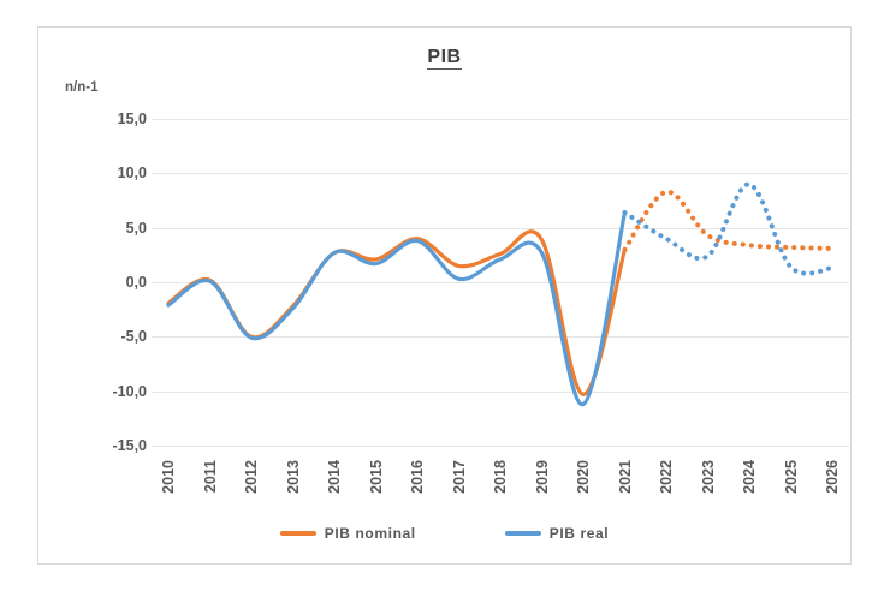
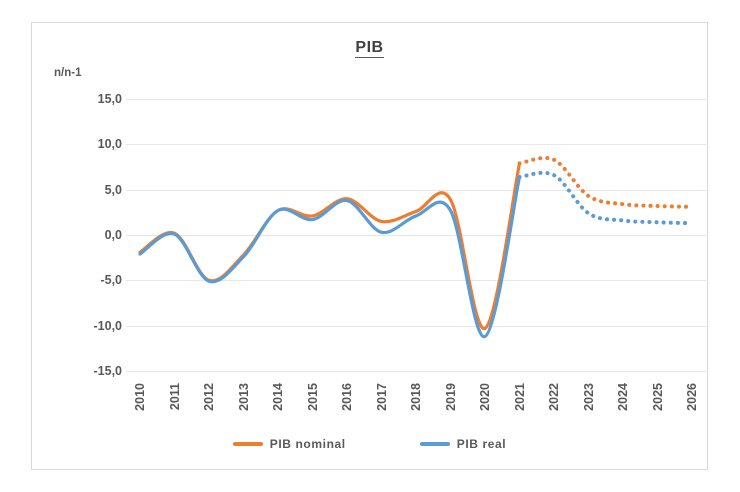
PIB nominal/2021: 3 -> 8
PIB real/2022: 4 -> 7
PIB real/2024: 9 -> 2
